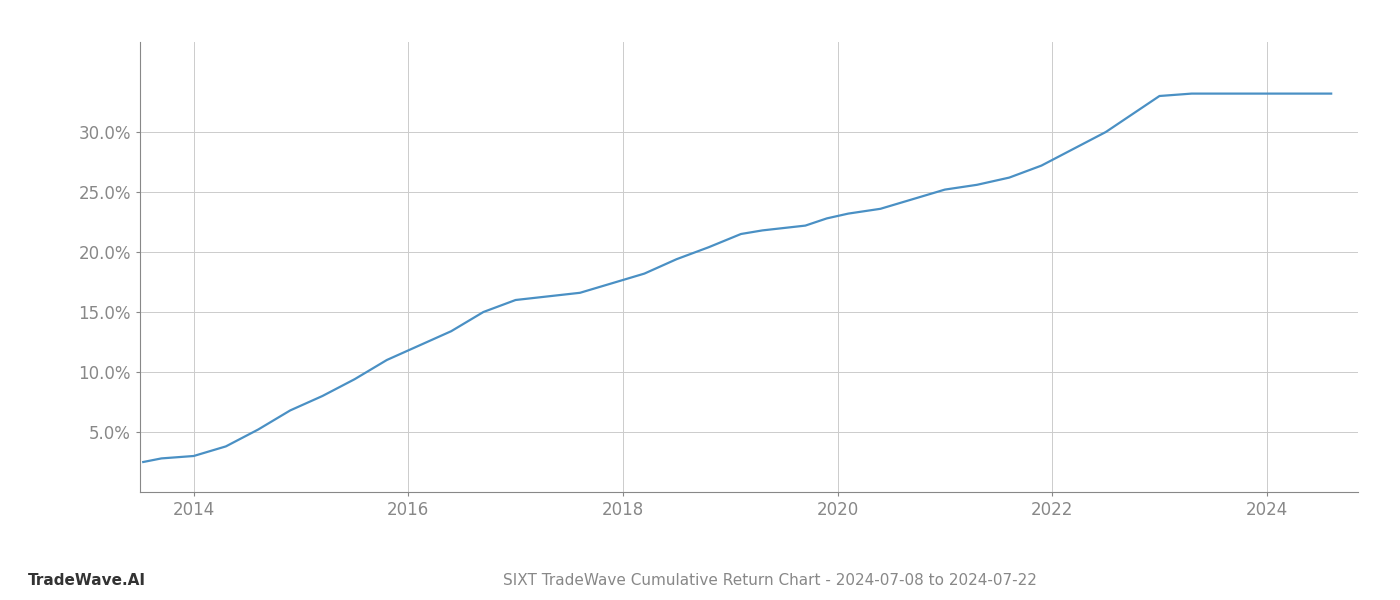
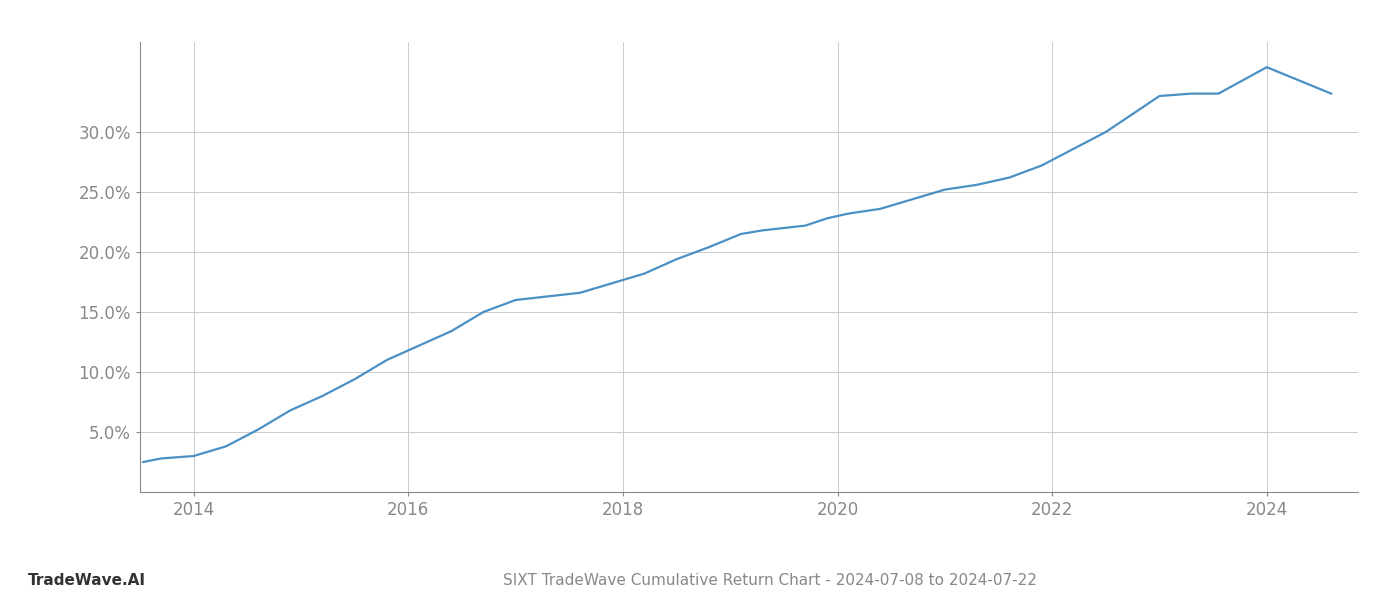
2024: 33.2% -> 35.4%
